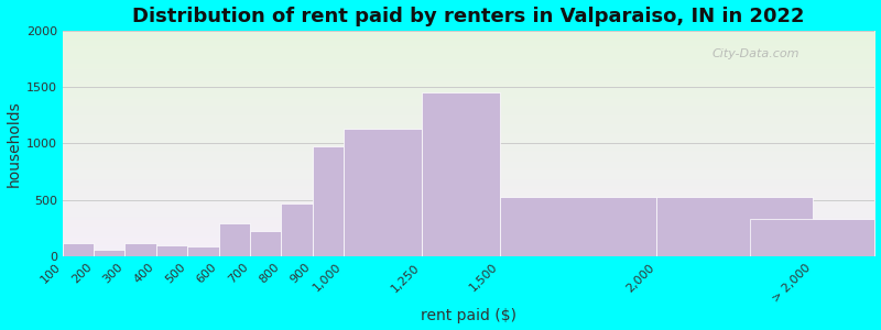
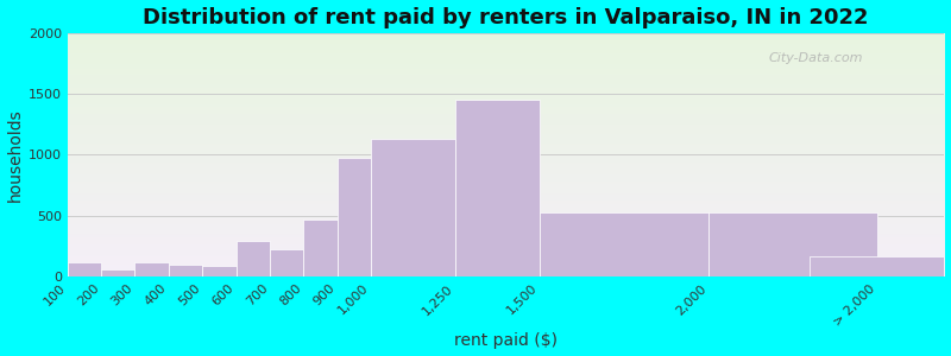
> 2,000: 330 -> 170
